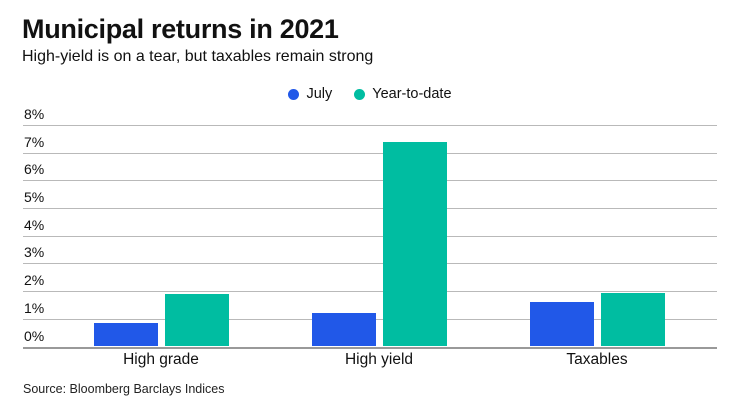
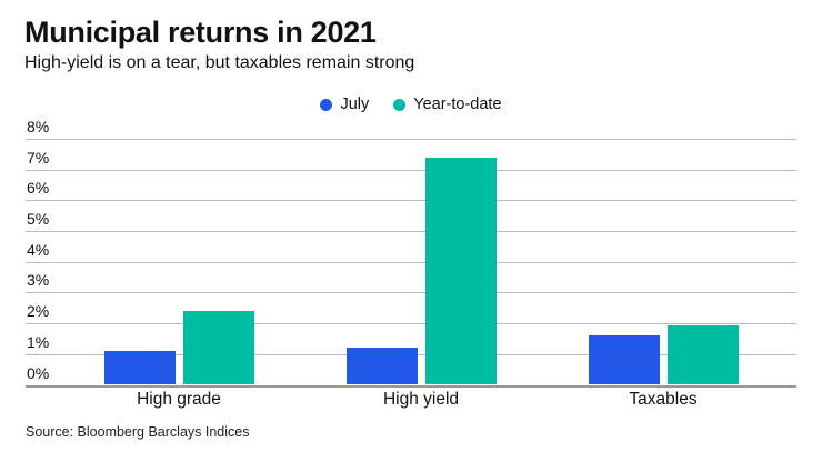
July/High grade: 0.8% -> 1.1%
Year-to-date/High grade: 1.9% -> 2.4%
